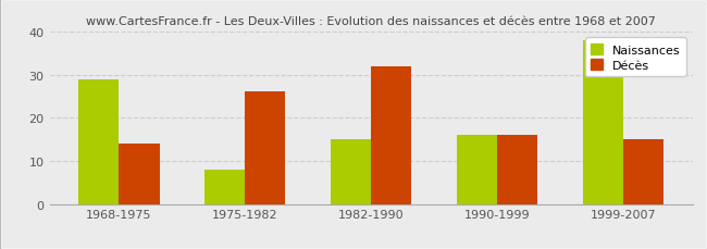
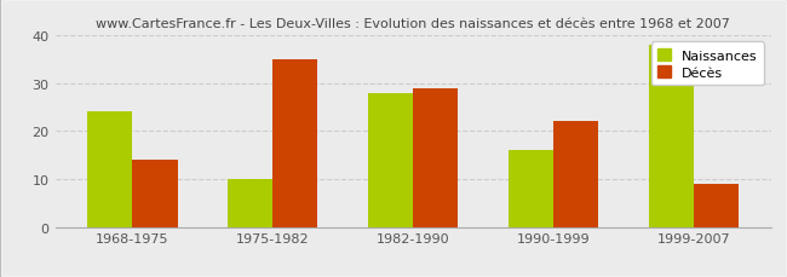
Naissances/1968-1975: 29 -> 24
Naissances/1975-1982: 8 -> 10
Décès/1975-1982: 26 -> 35
Naissances/1982-1990: 15 -> 28
Décès/1982-1990: 32 -> 29
Décès/1990-1999: 16 -> 22
Décès/1999-2007: 15 -> 9
